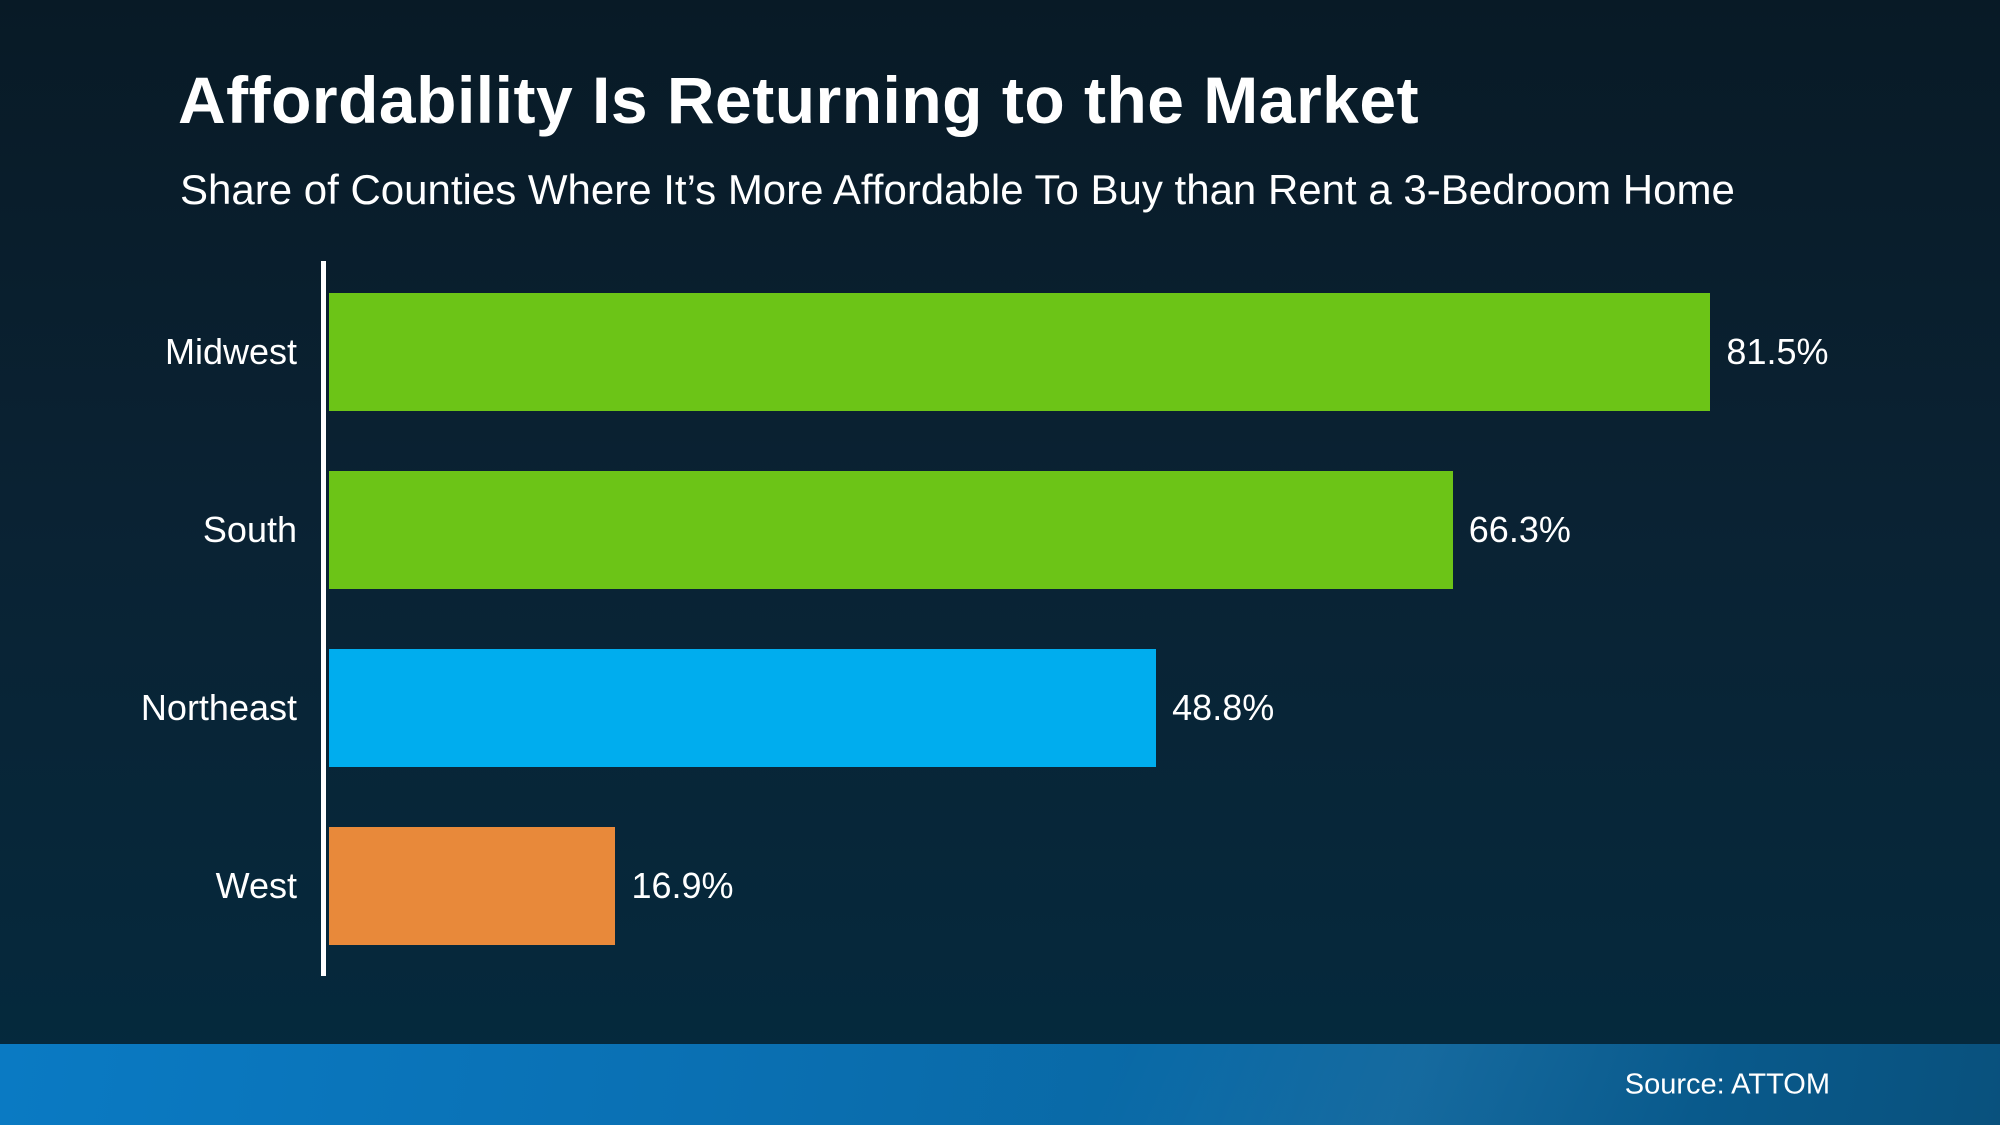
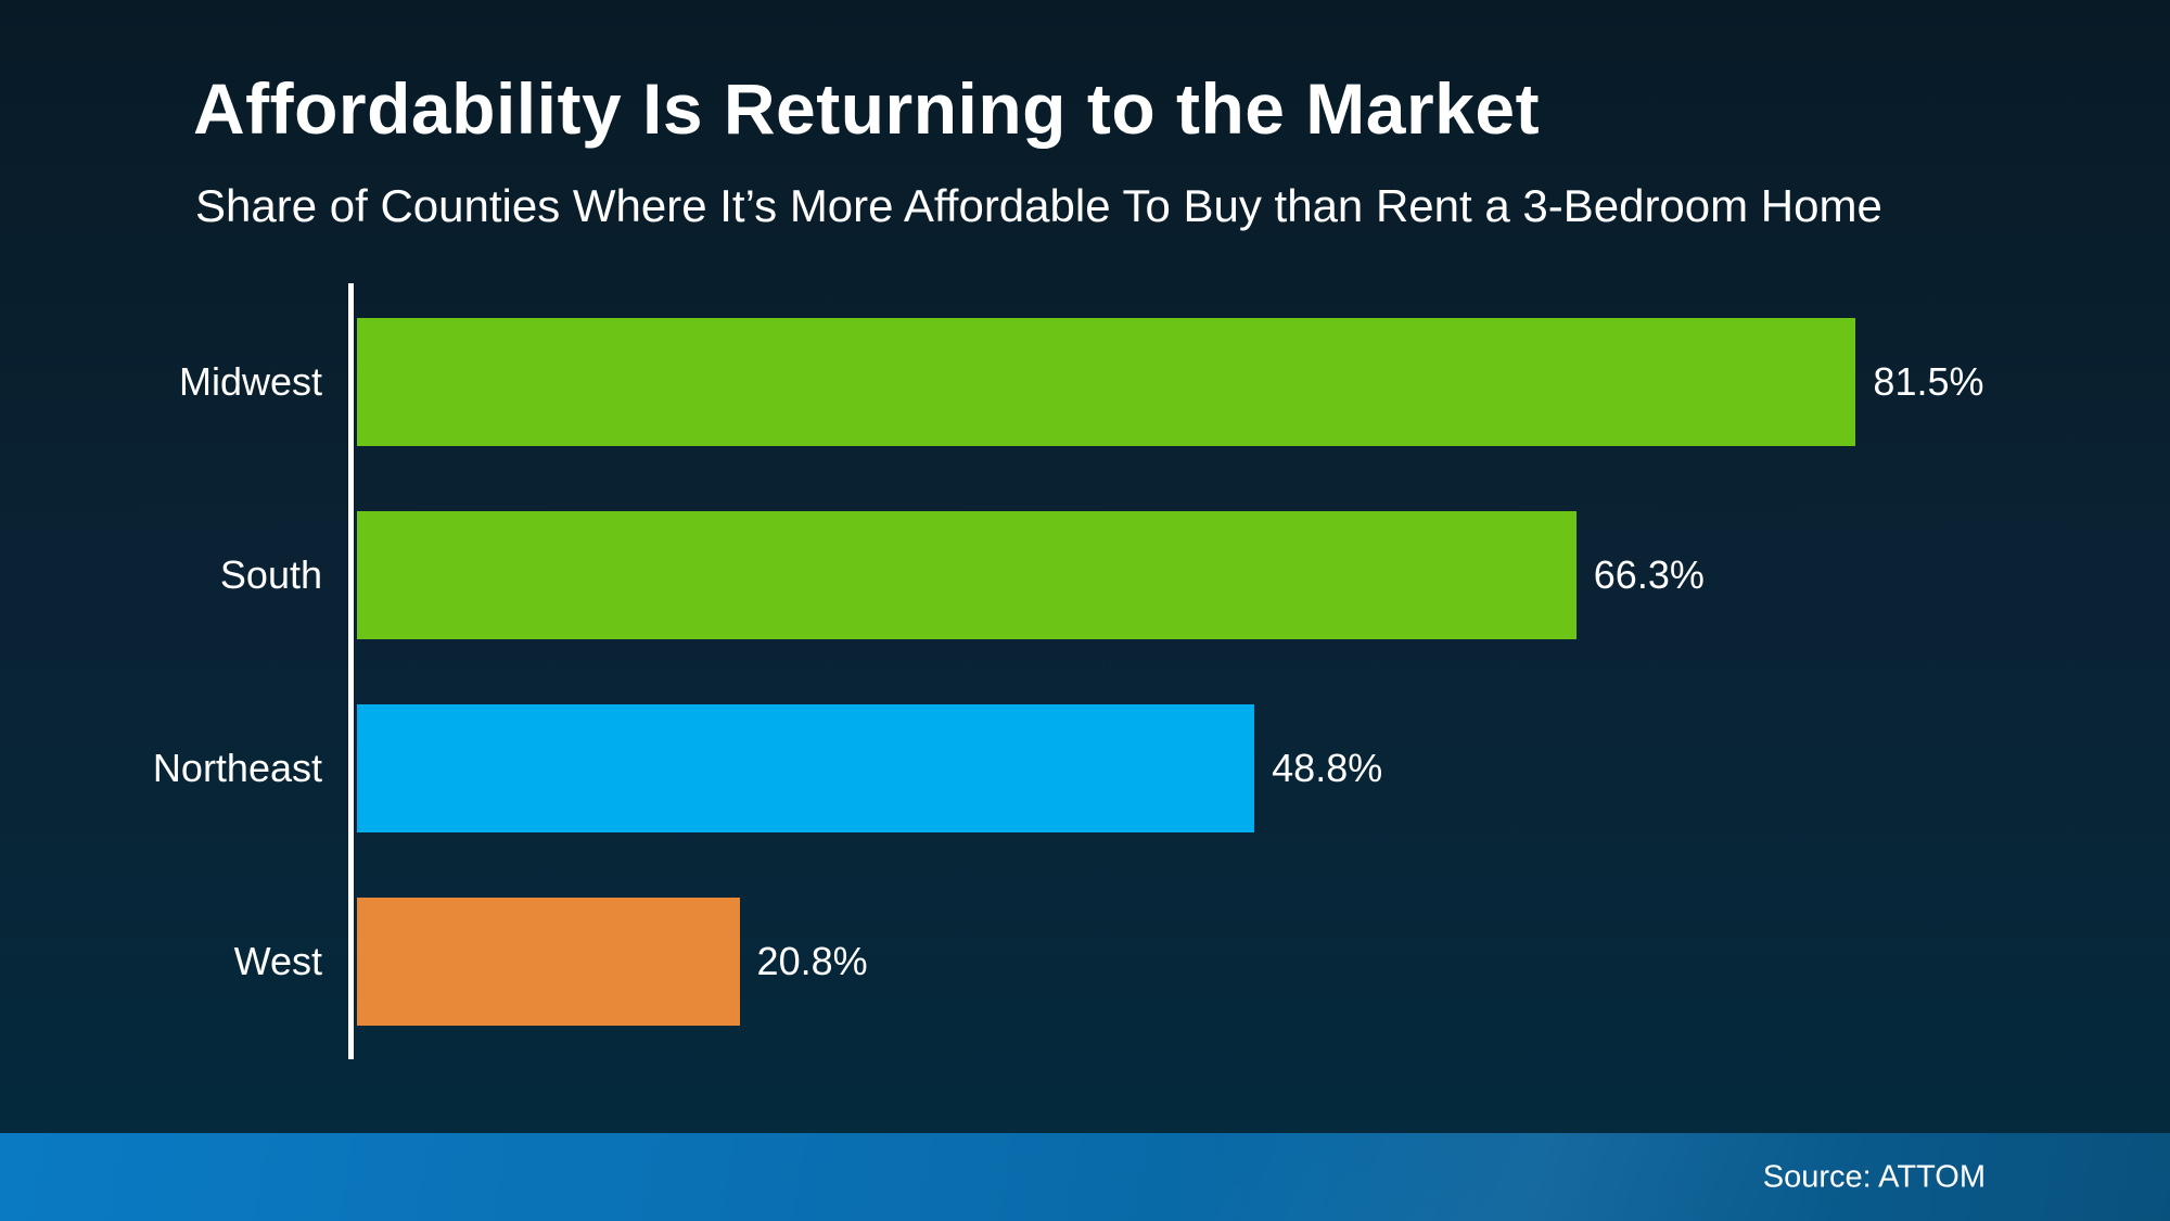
West: 16.9% -> 20.8%
